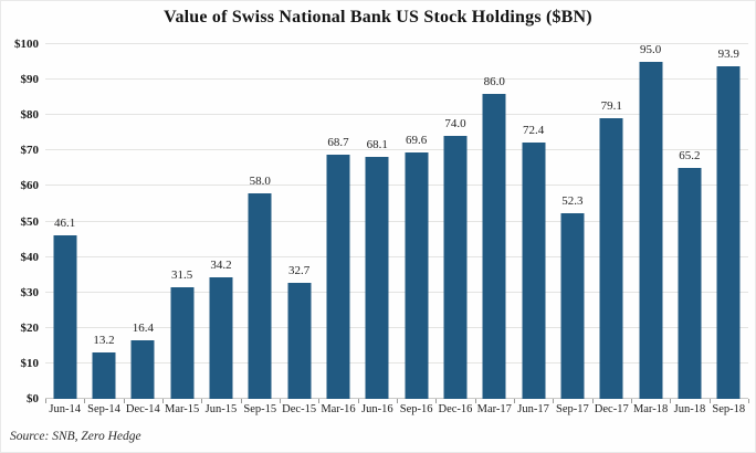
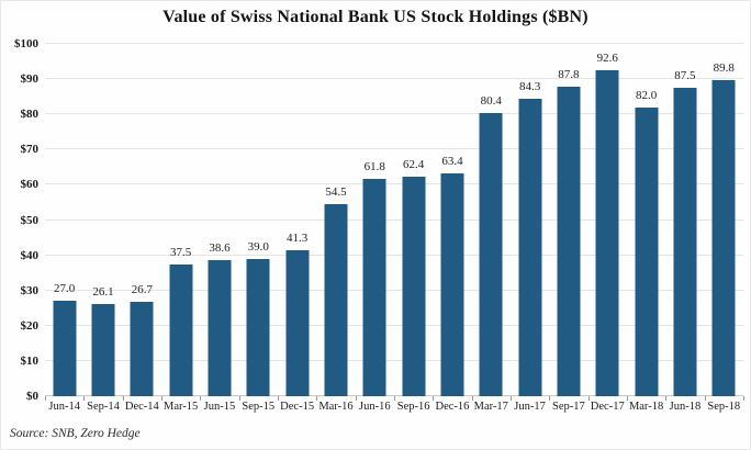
Jun-14: 46.1 -> 27.0
Sep-14: 13.2 -> 26.1
Dec-14: 16.4 -> 26.7
Mar-15: 31.5 -> 37.5
Jun-15: 34.2 -> 38.6
Sep-15: 58.0 -> 39.0
Dec-15: 32.7 -> 41.3
Mar-16: 68.7 -> 54.5
Jun-16: 68.1 -> 61.8
Sep-16: 69.6 -> 62.4
Dec-16: 74.0 -> 63.4
Mar-17: 86.0 -> 80.4
Jun-17: 72.4 -> 84.3
Sep-17: 52.3 -> 87.8
Dec-17: 79.1 -> 92.6
Mar-18: 95.0 -> 82.0
Jun-18: 65.2 -> 87.5
Sep-18: 93.9 -> 89.8
